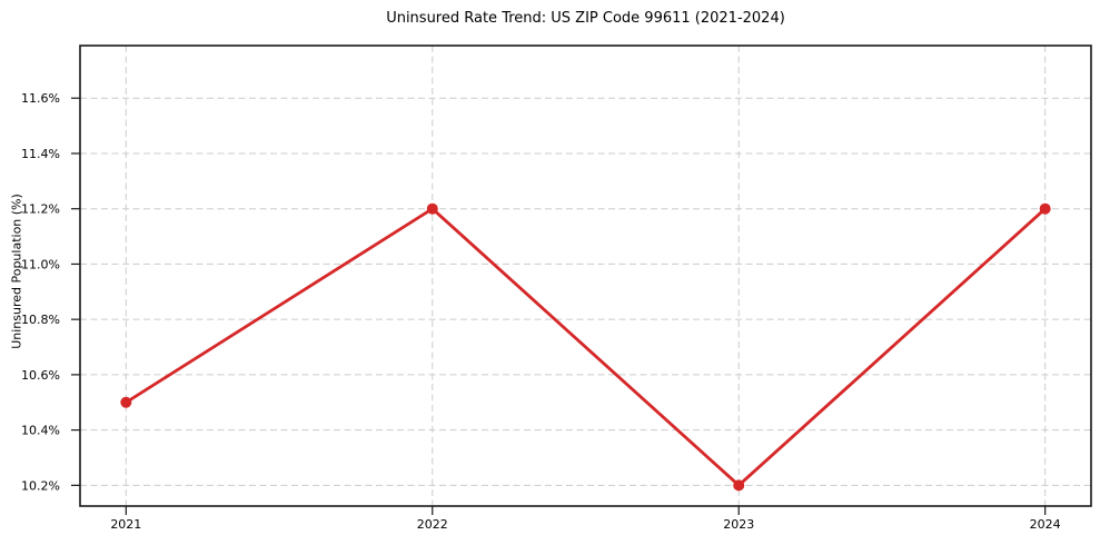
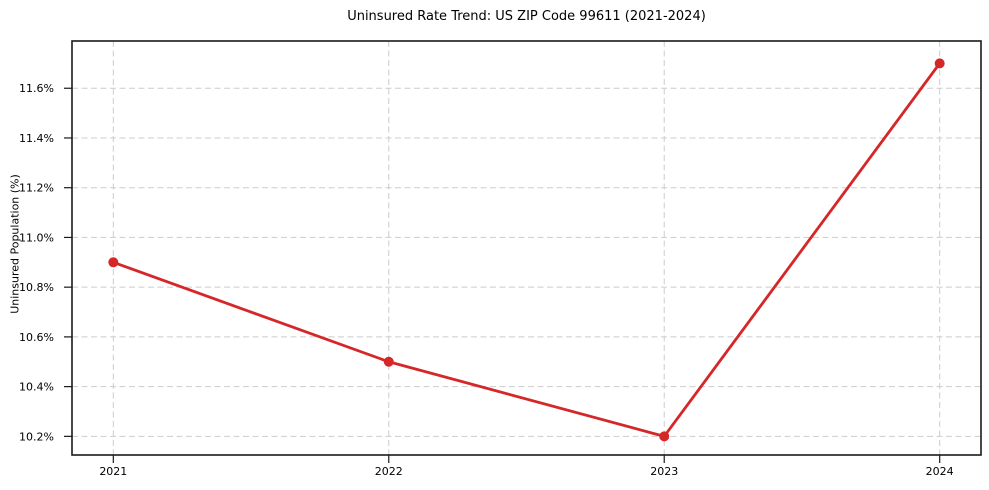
2021: 10.5% -> 10.9%
2022: 11.2% -> 10.5%
2024: 11.2% -> 11.7%
